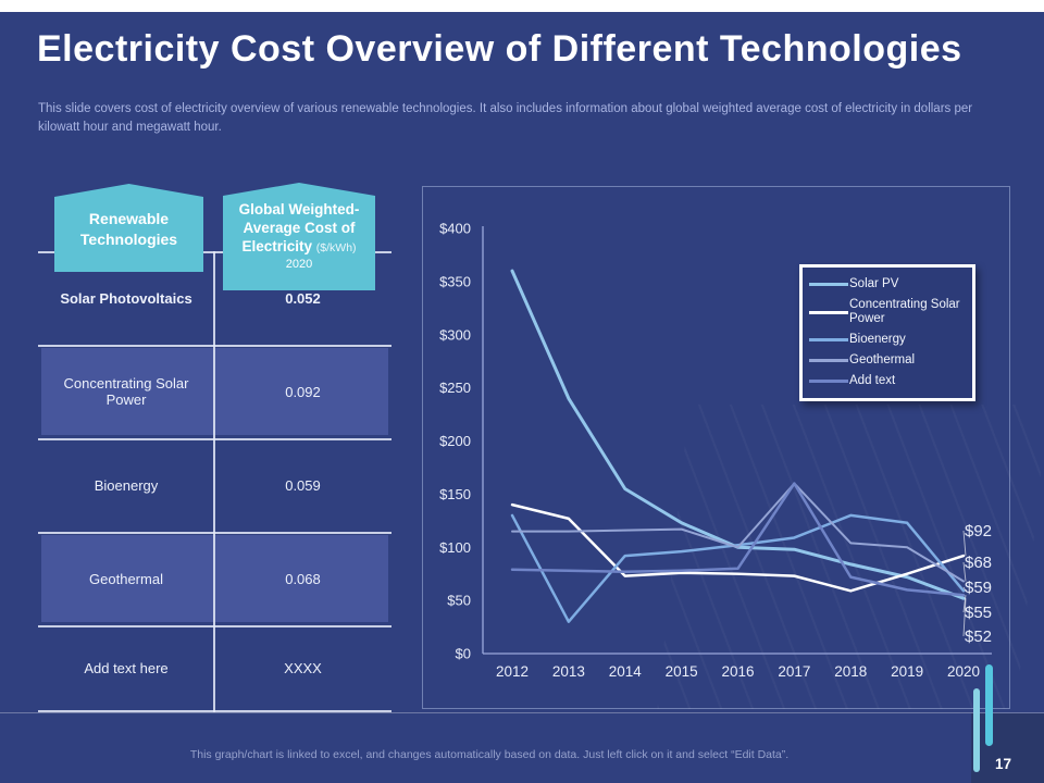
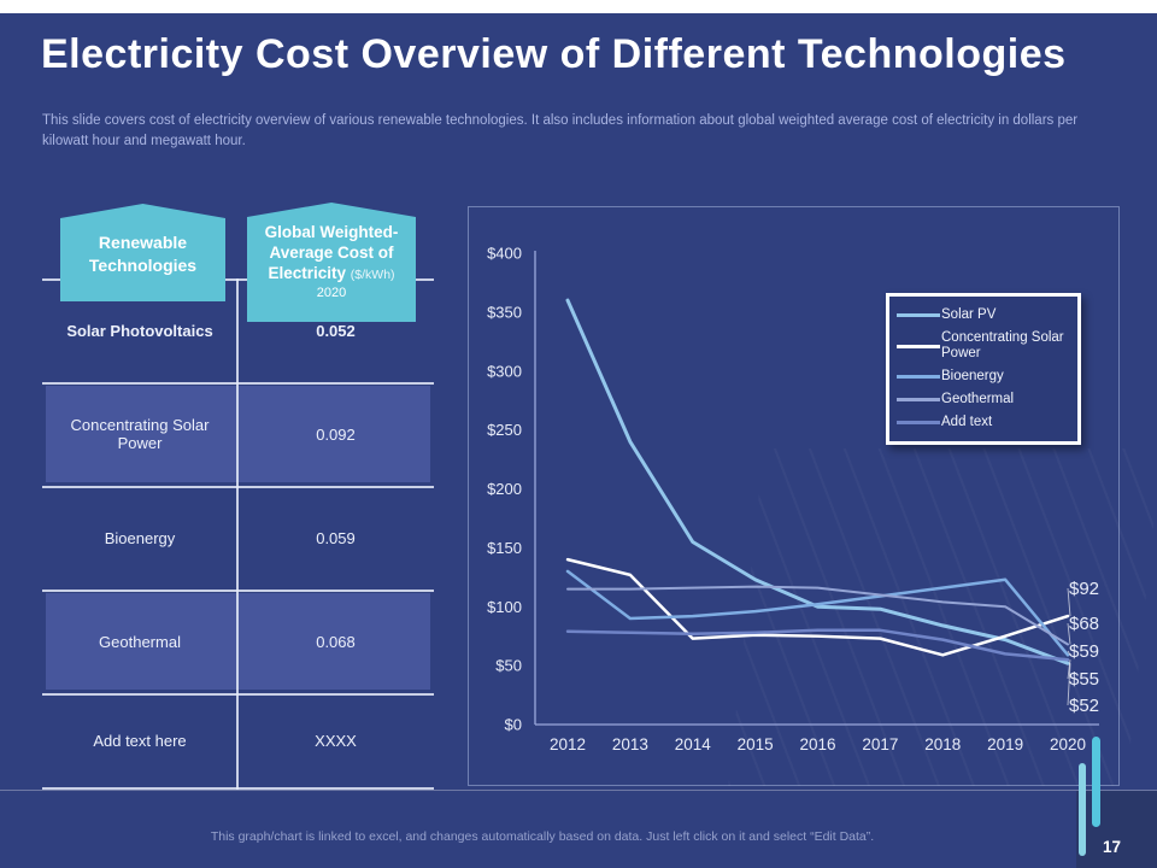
Bioenergy/2013: $30 -> $90
Geothermal/2016: $100 -> $120
Geothermal/2017: $160 -> $110
Add text/2017: $160 -> $80
Bioenergy/2018: $130 -> $120
